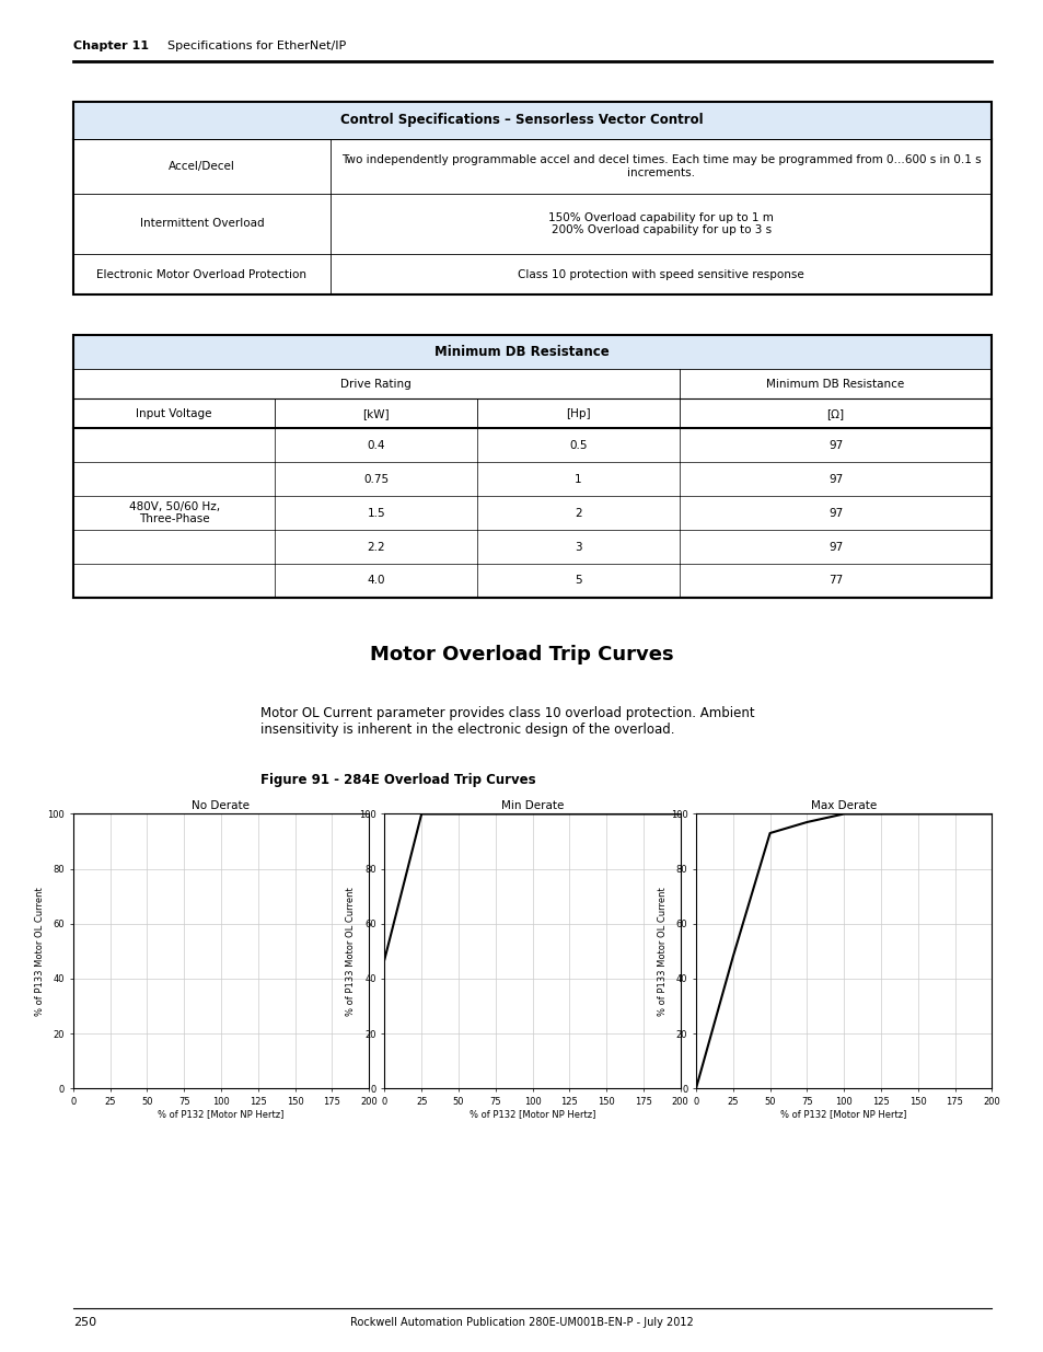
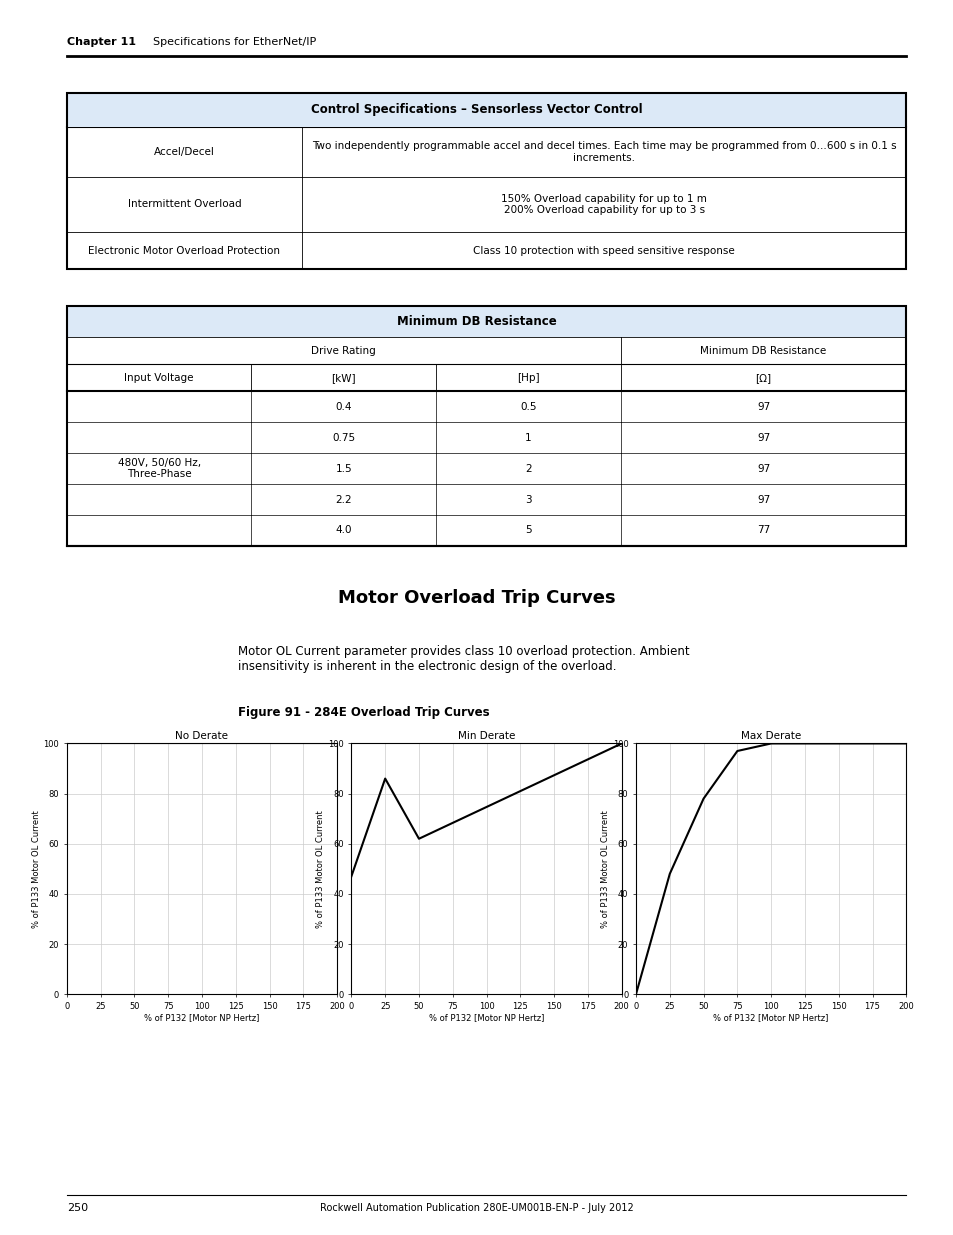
Min Derate/25: 100 -> 86
Min Derate/50: 100 -> 62
Max Derate/50: 93 -> 78
